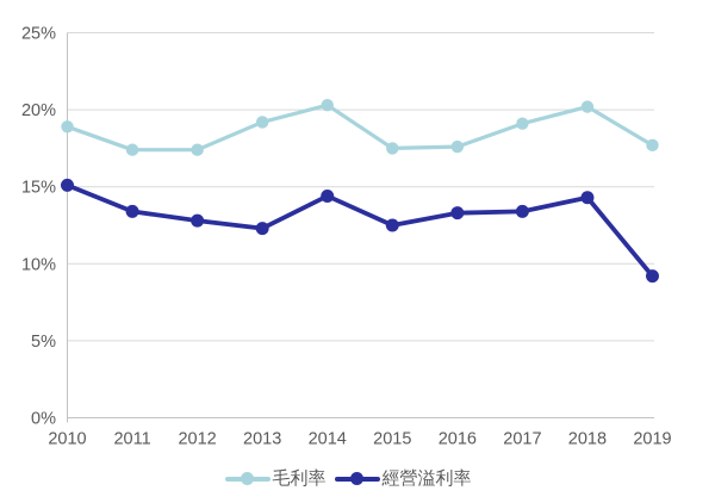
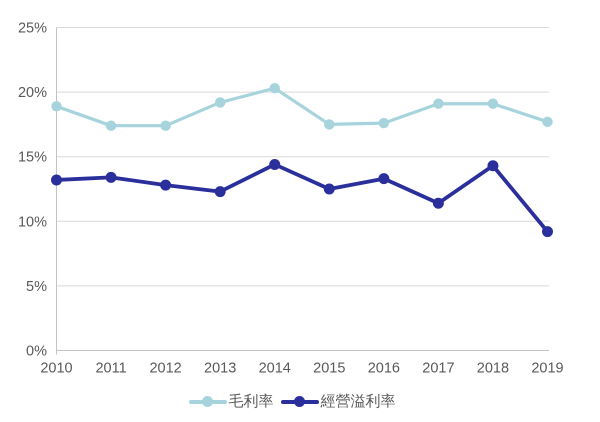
經營溢利率/2010: 15.1% -> 13.2%
經營溢利率/2017: 13.4% -> 11.4%
毛利率/2018: 20.2% -> 19.1%
